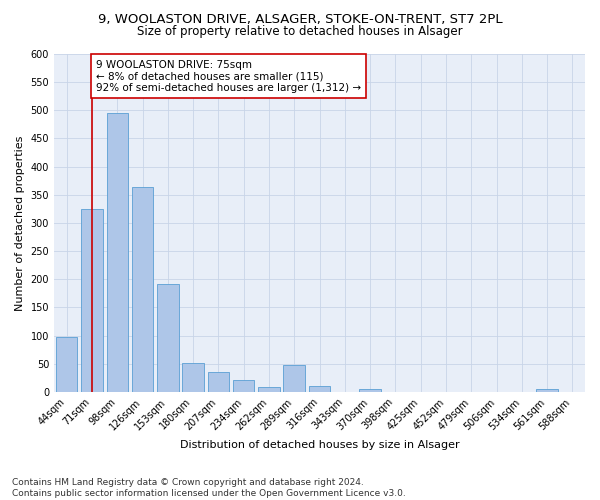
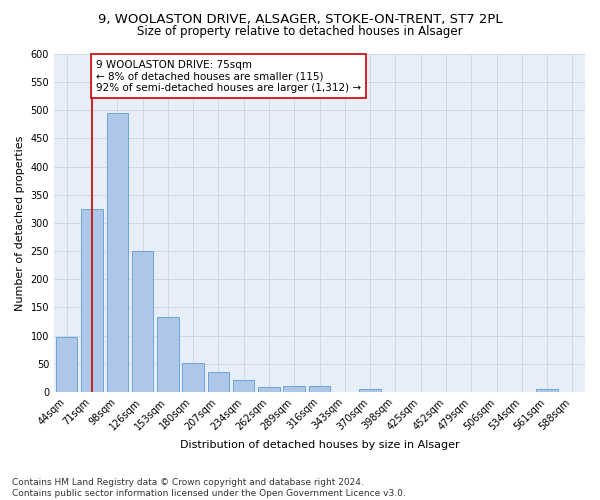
126sqm: 364 -> 250
153sqm: 192 -> 133
289sqm: 48 -> 11
